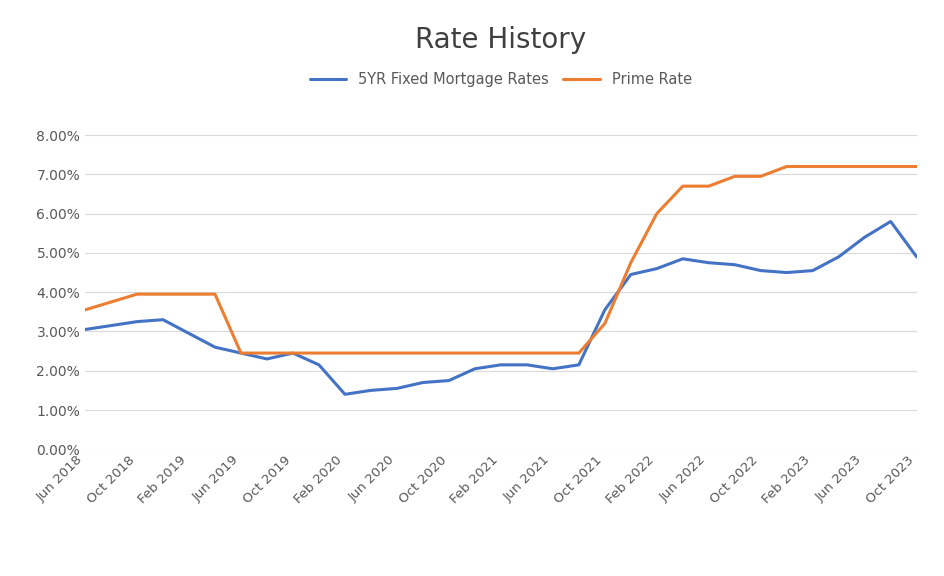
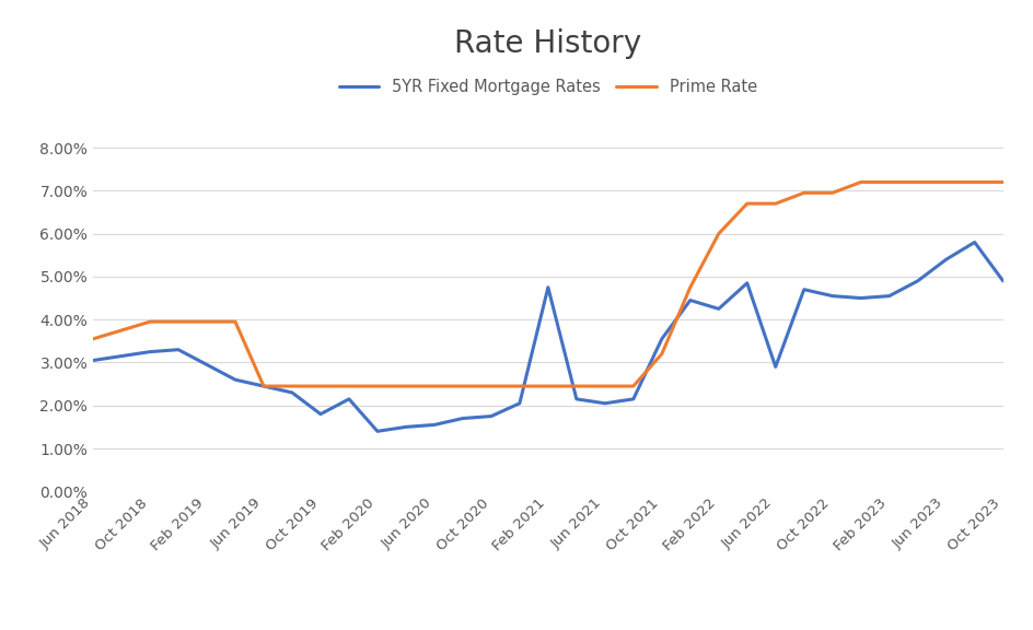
5YR Fixed Mortgage Rates/Oct 2019: 2.45% -> 1.80%
5YR Fixed Mortgage Rates/Feb 2021: 2.15% -> 4.75%
5YR Fixed Mortgage Rates/Feb 2022: 4.60% -> 4.25%
5YR Fixed Mortgage Rates/Jun 2022: 4.75% -> 2.90%
